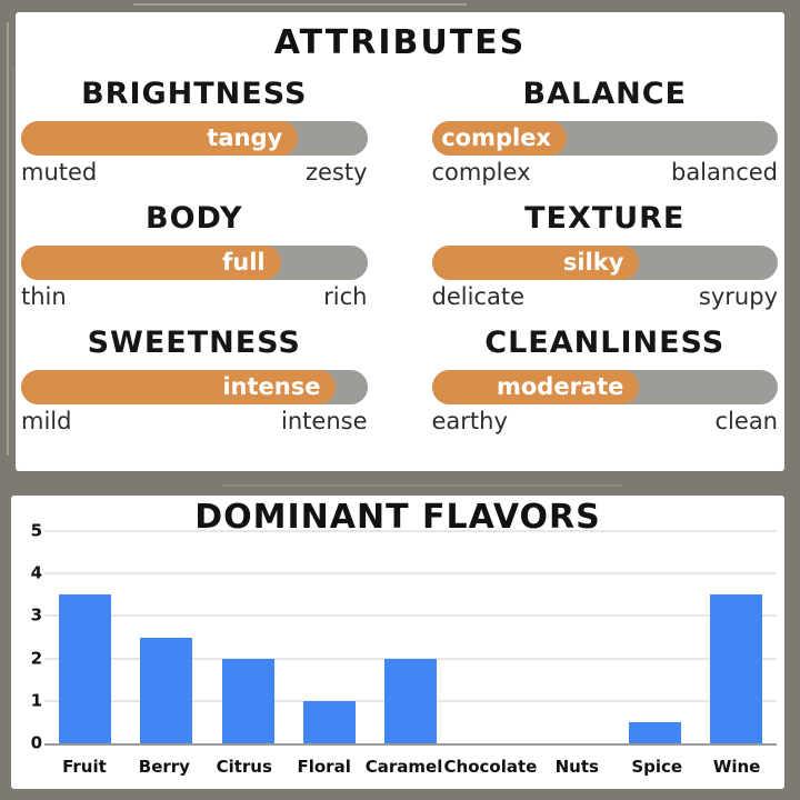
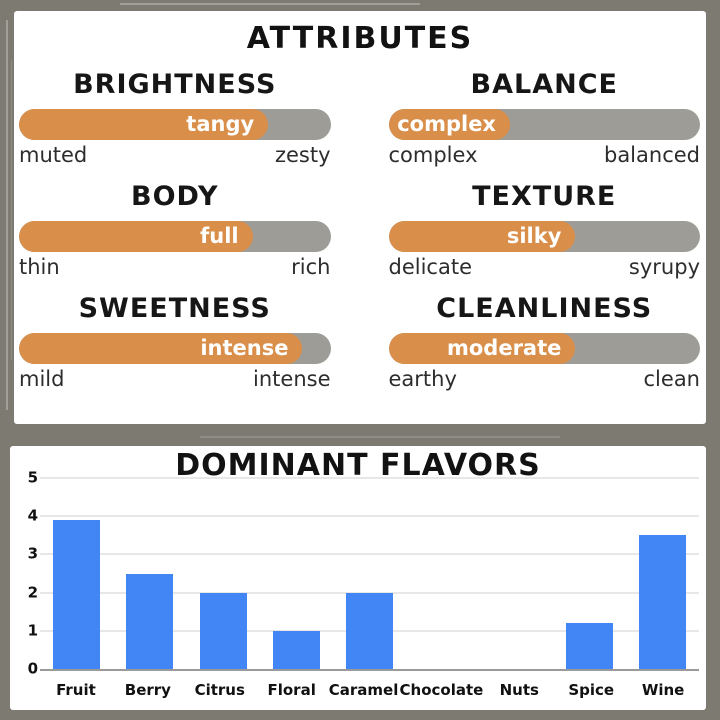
Fruit: 3.5 -> 3.9
Spice: 0.5 -> 1.2
